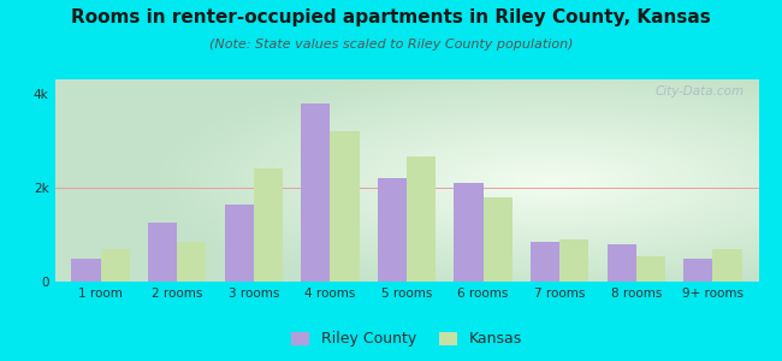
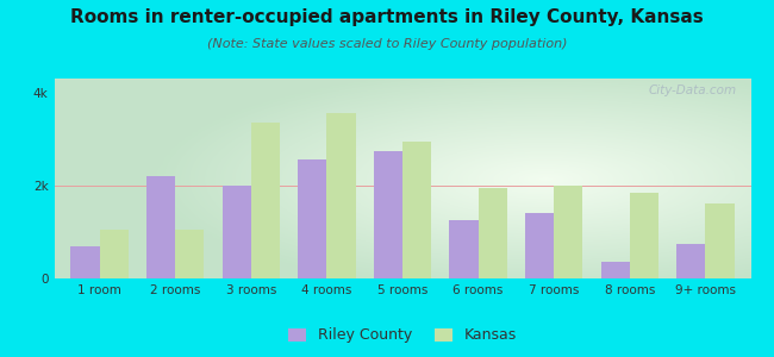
Riley County/1 room: 0.48k -> 0.70k
Kansas/1 room: 0.68k -> 1.05k
Riley County/2 rooms: 1.25k -> 2.20k
Kansas/2 rooms: 0.85k -> 1.05k
Riley County/3 rooms: 1.65k -> 2.00k
Kansas/3 rooms: 2.40k -> 3.35k
Riley County/4 rooms: 3.80k -> 2.55k
Kansas/4 rooms: 3.20k -> 3.55k
Riley County/5 rooms: 2.20k -> 2.75k
Kansas/5 rooms: 2.65k -> 2.95k
Riley County/6 rooms: 2.10k -> 1.25k
Kansas/6 rooms: 1.80k -> 1.95k
Riley County/7 rooms: 0.85k -> 1.40k
Kansas/7 rooms: 0.90k -> 2.00k
Riley County/8 rooms: 0.80k -> 0.35k
Kansas/8 rooms: 0.55k -> 1.85k
Riley County/9+ rooms: 0.48k -> 0.75k
Kansas/9+ rooms: 0.68k -> 1.60k
